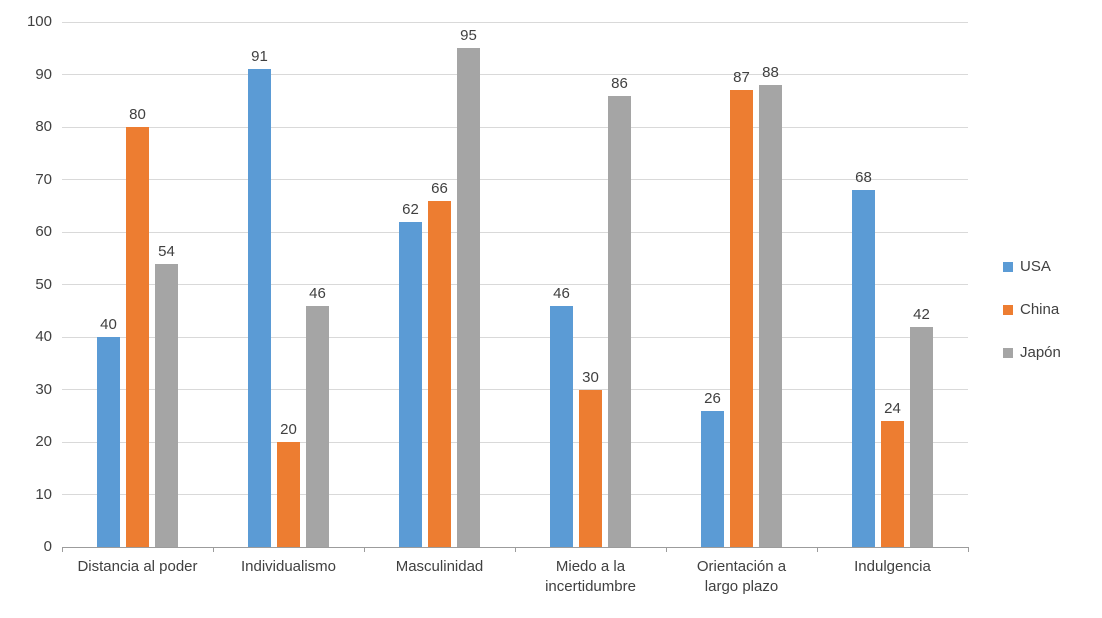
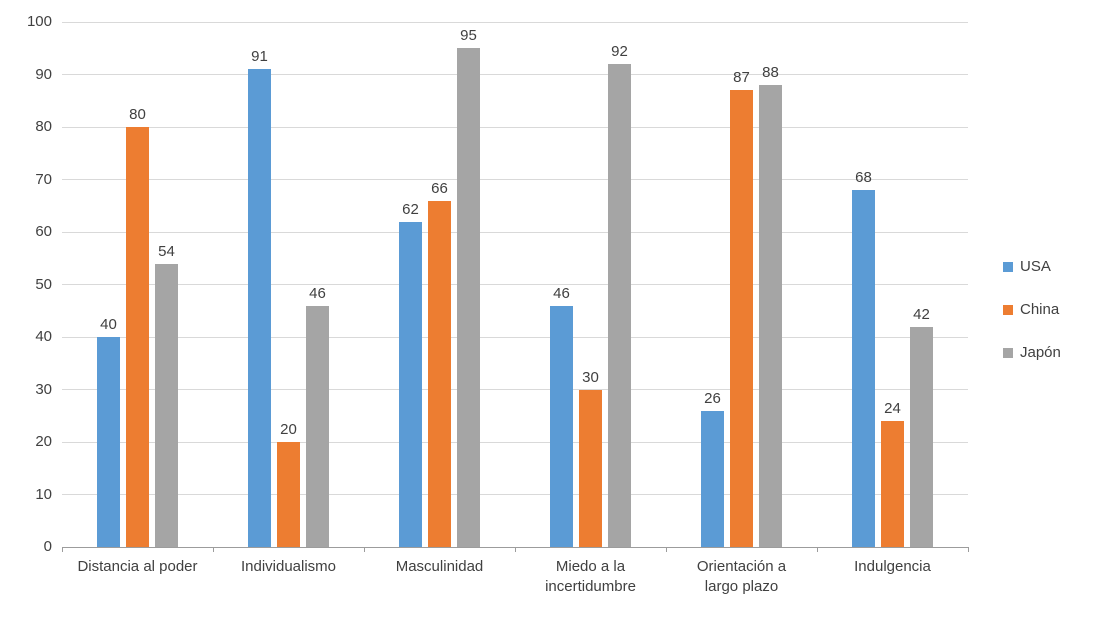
Japón/Miedo a la incertidumbre: 86 -> 92
